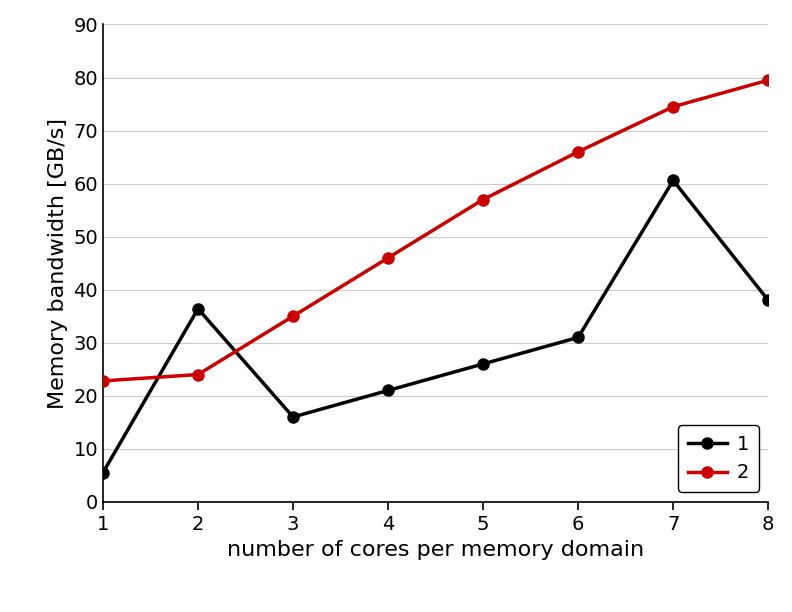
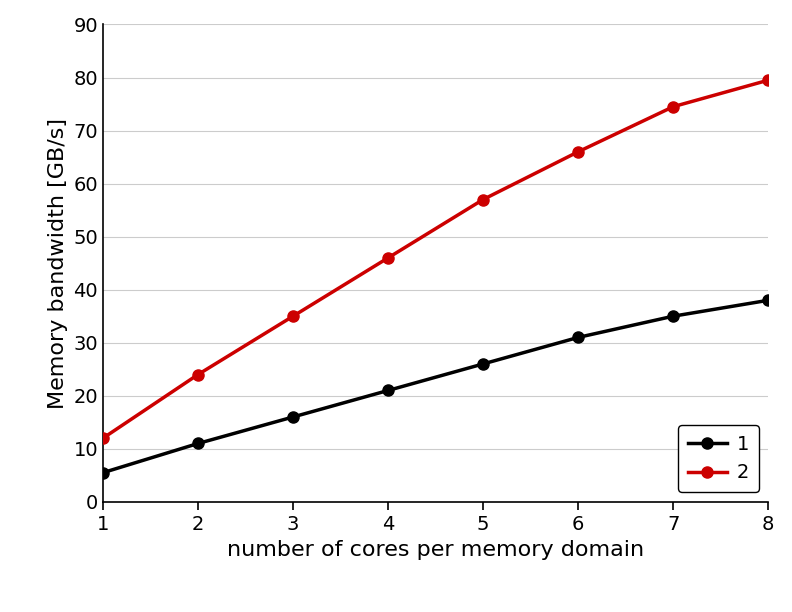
2/1: 22.8 -> 12.0
1/2: 36.4 -> 11.0
1/7: 60.6 -> 35.0
